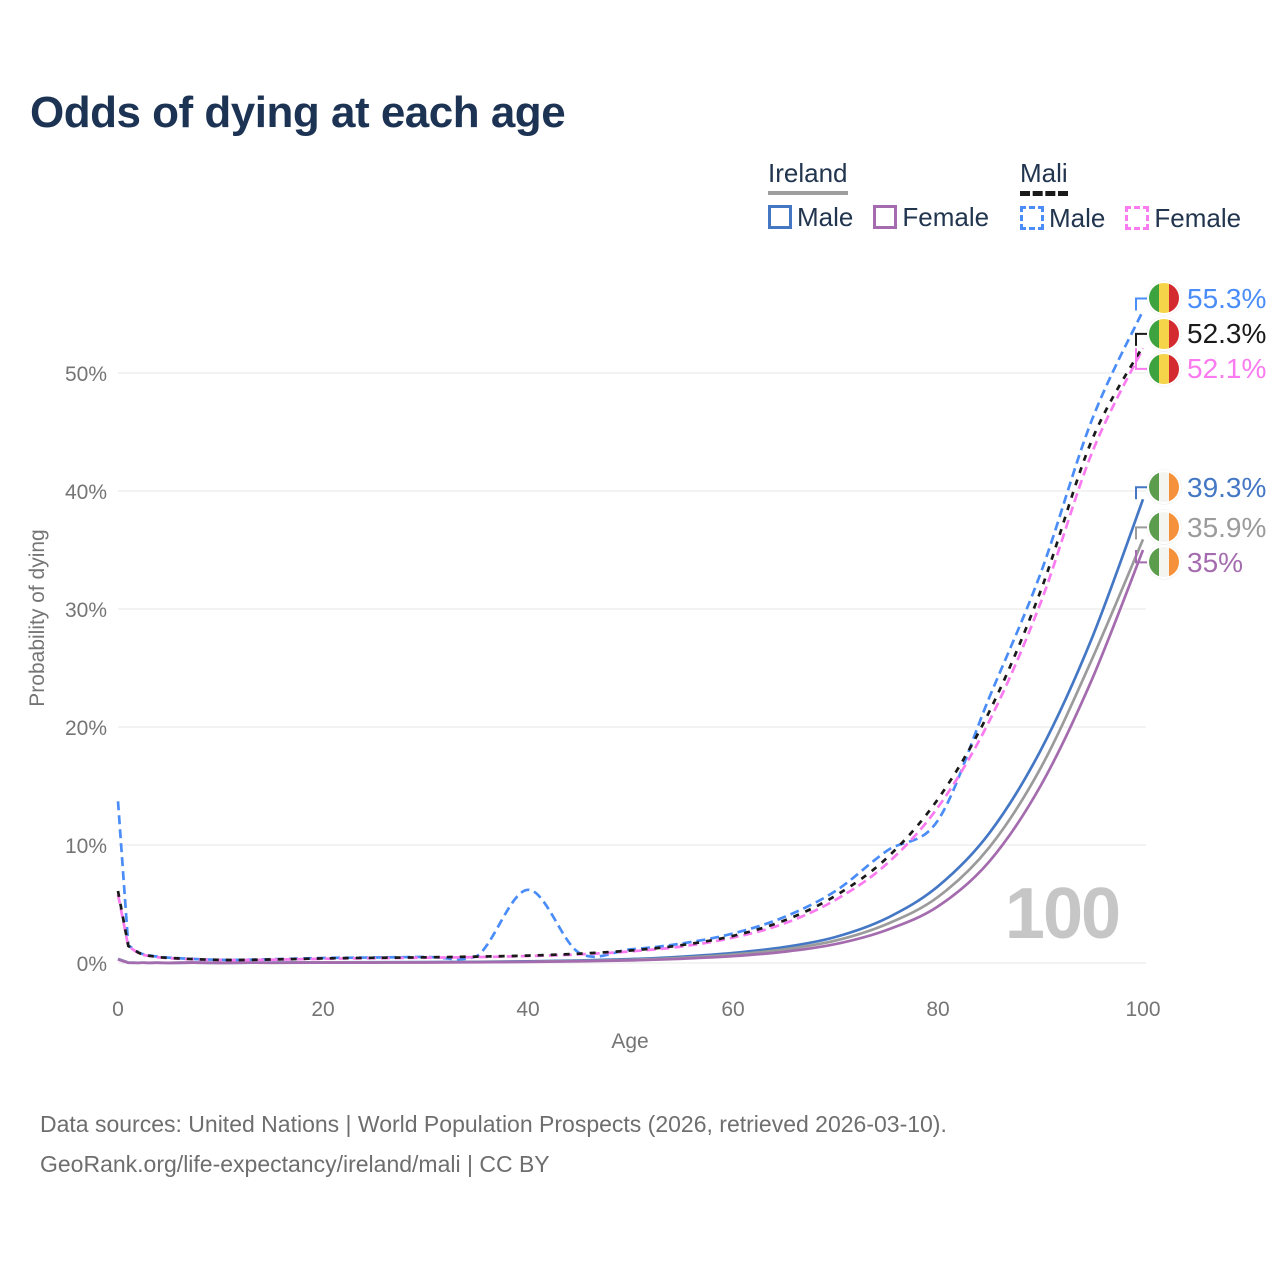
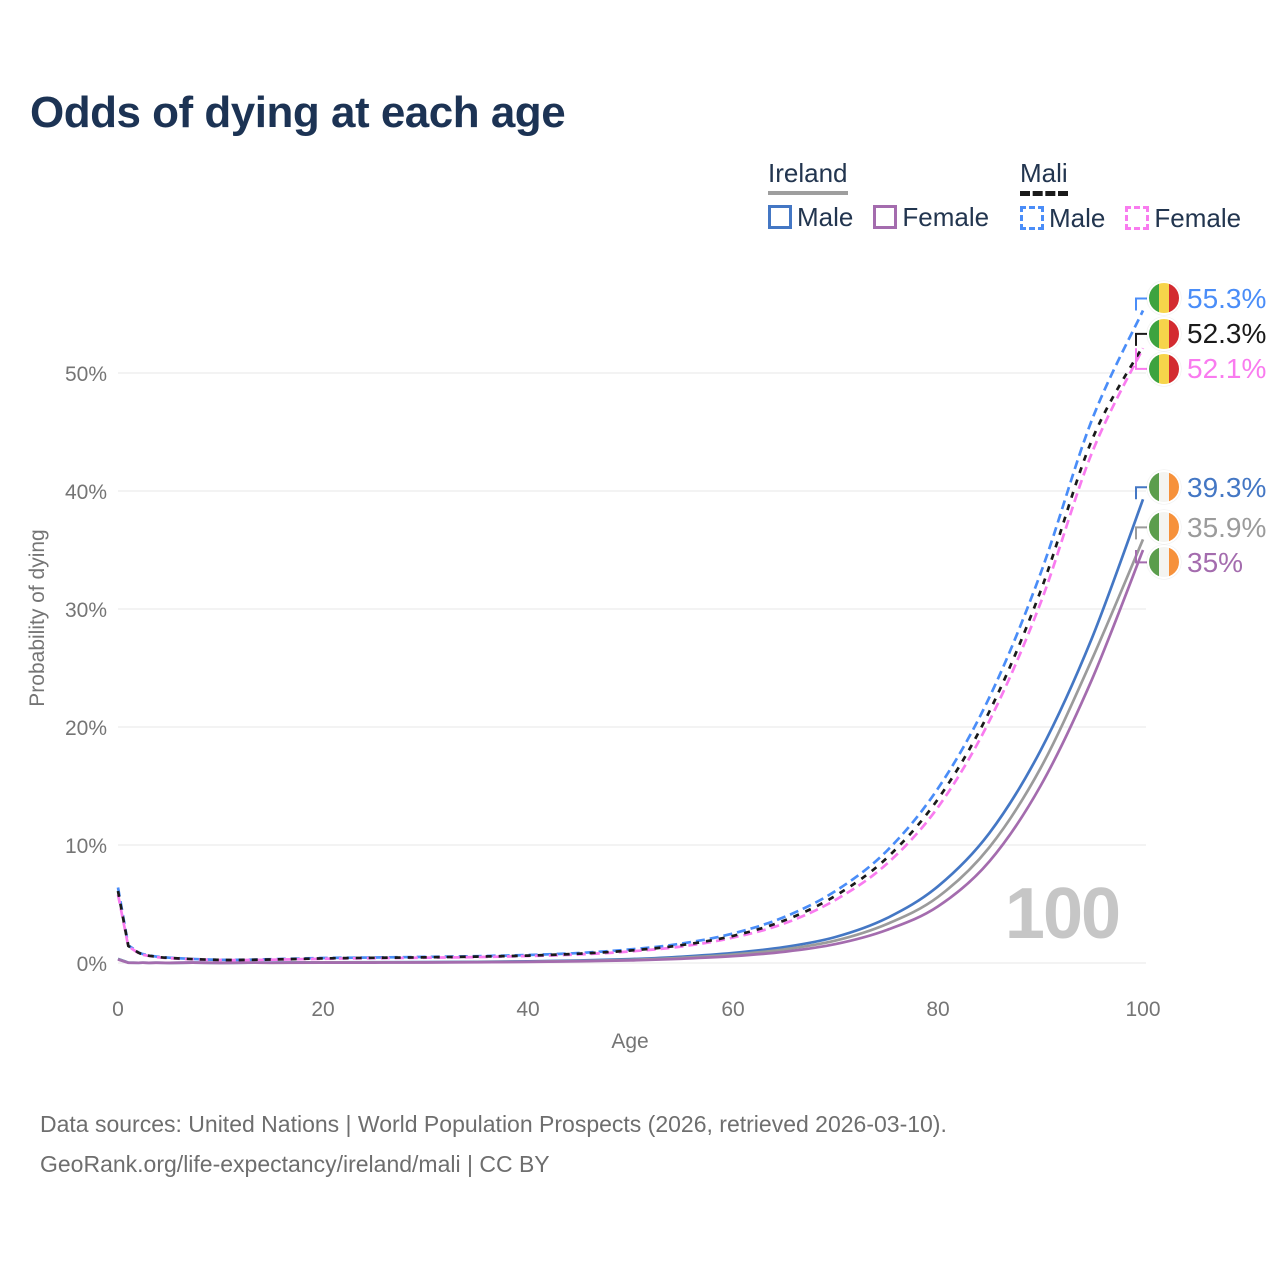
Mali Male/0: 13.7% -> 6.4%
Mali Male/40: 6.2% -> 0.7%
Mali Male/80: 12.1% -> 14.8%
